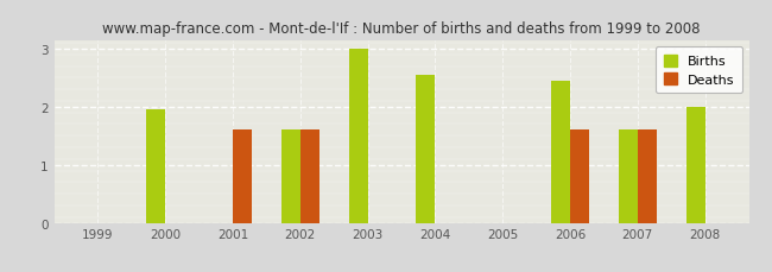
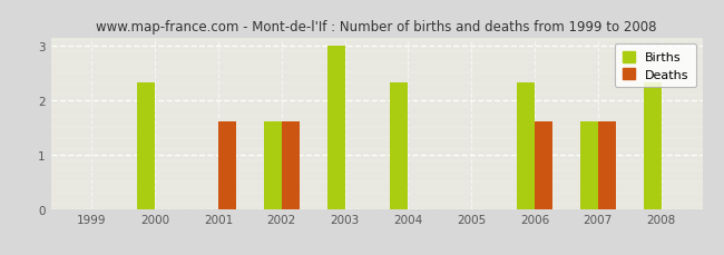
Births/2000: 1.95 -> 2.33
Births/2004: 2.55 -> 2.33
Births/2006: 2.45 -> 2.33
Births/2008: 2.00 -> 2.33
